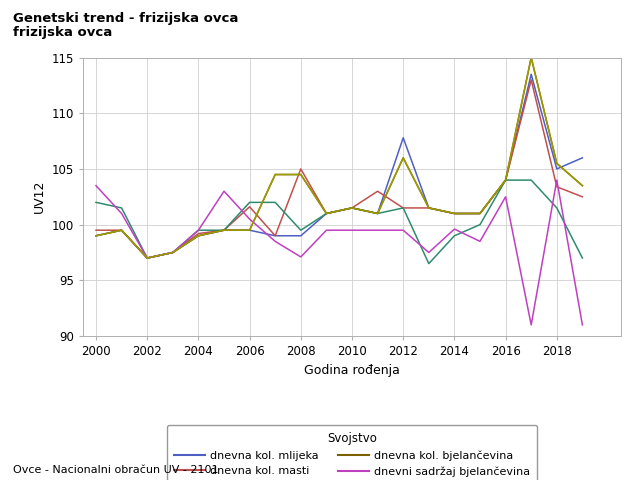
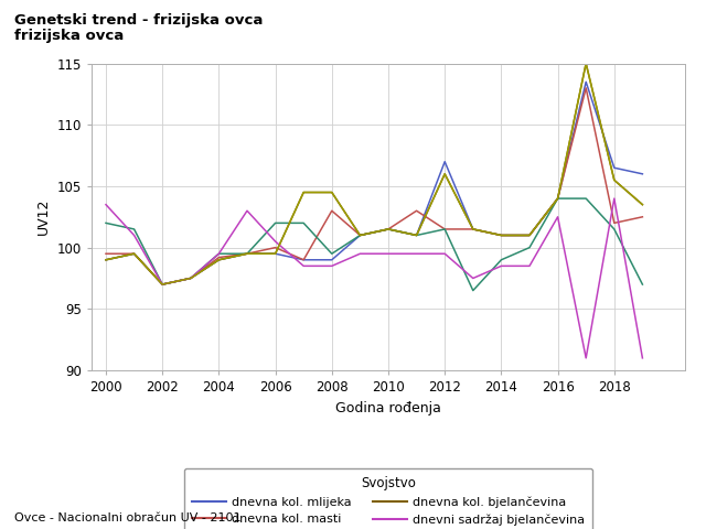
dnevna kol. masti/2006: 101.6 -> 100.0
dnevna kol. masti/2008: 105.0 -> 103.0
dnevni sadržaj bjelančevina/2008: 97.1 -> 98.5
dnevna kol. mlijeka/2012: 107.8 -> 107.0
dnevni sadržaj bjelančevina/2014: 99.6 -> 98.5
dnevna kol. mlijeka/2018: 105.0 -> 106.5
dnevna kol. masti/2018: 103.4 -> 102.0
